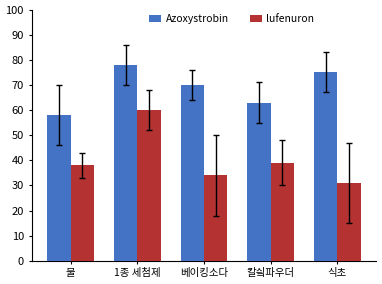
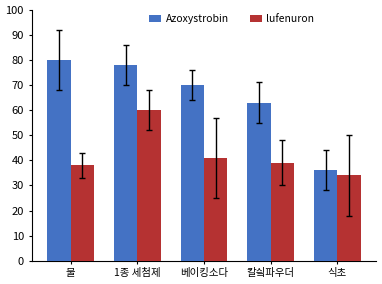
Azoxystrobin/물: 58 -> 80
lufenuron/베이킹소다: 34 -> 41
Azoxystrobin/식초: 75 -> 36
lufenuron/식초: 31 -> 34
